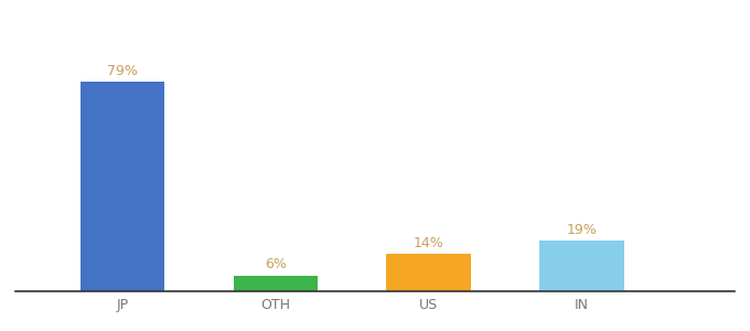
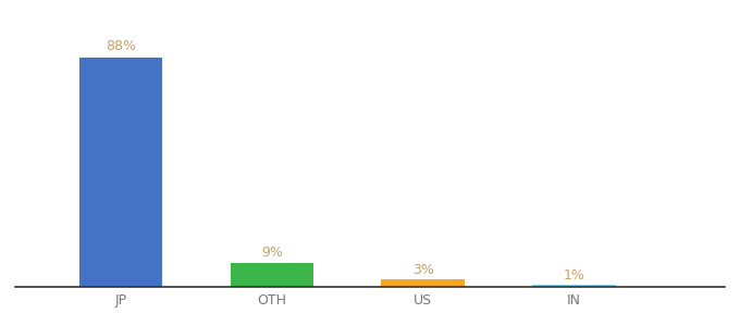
JP: 79% -> 88%
OTH: 6% -> 9%
US: 14% -> 3%
IN: 19% -> 1%
